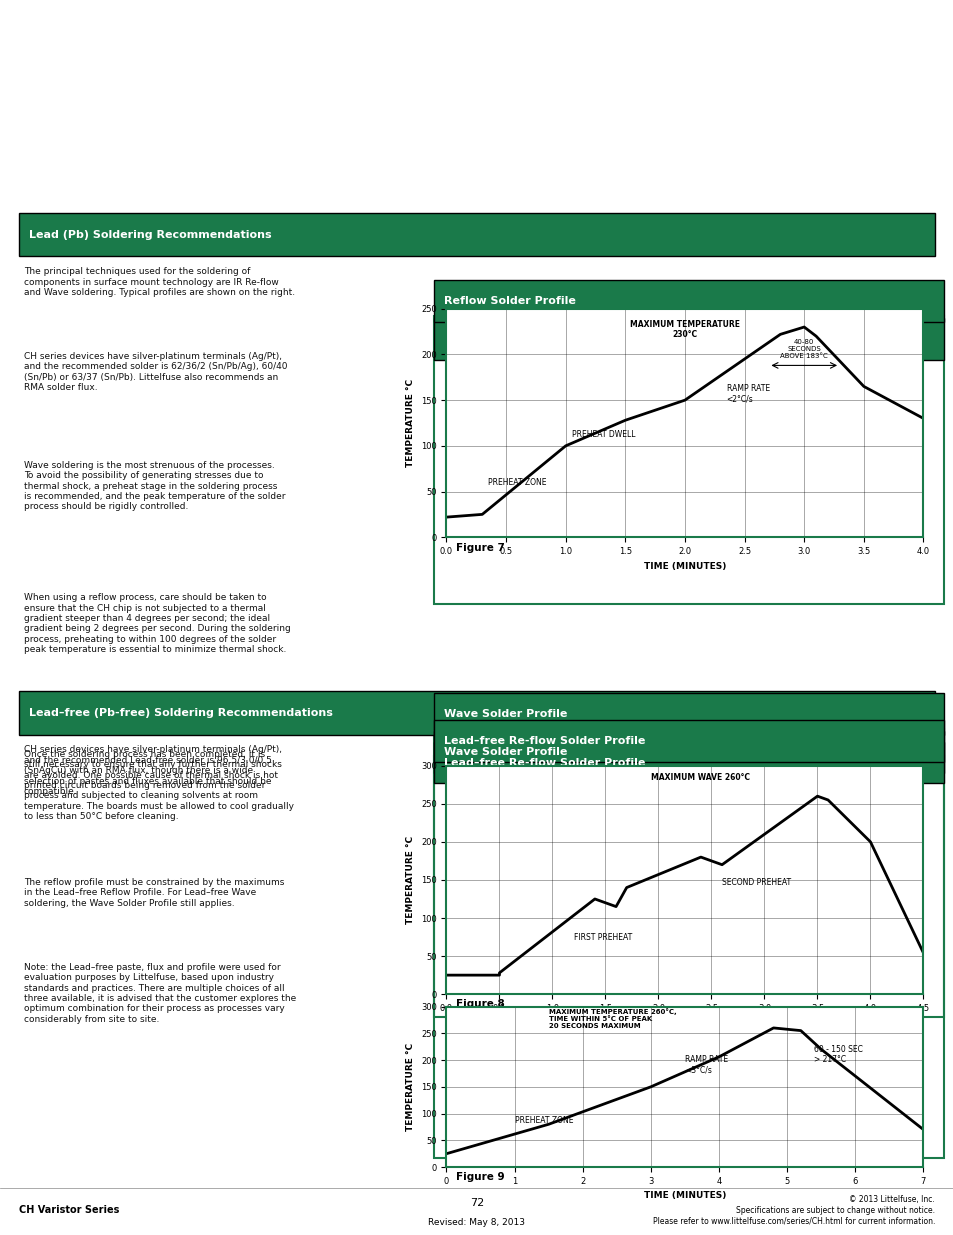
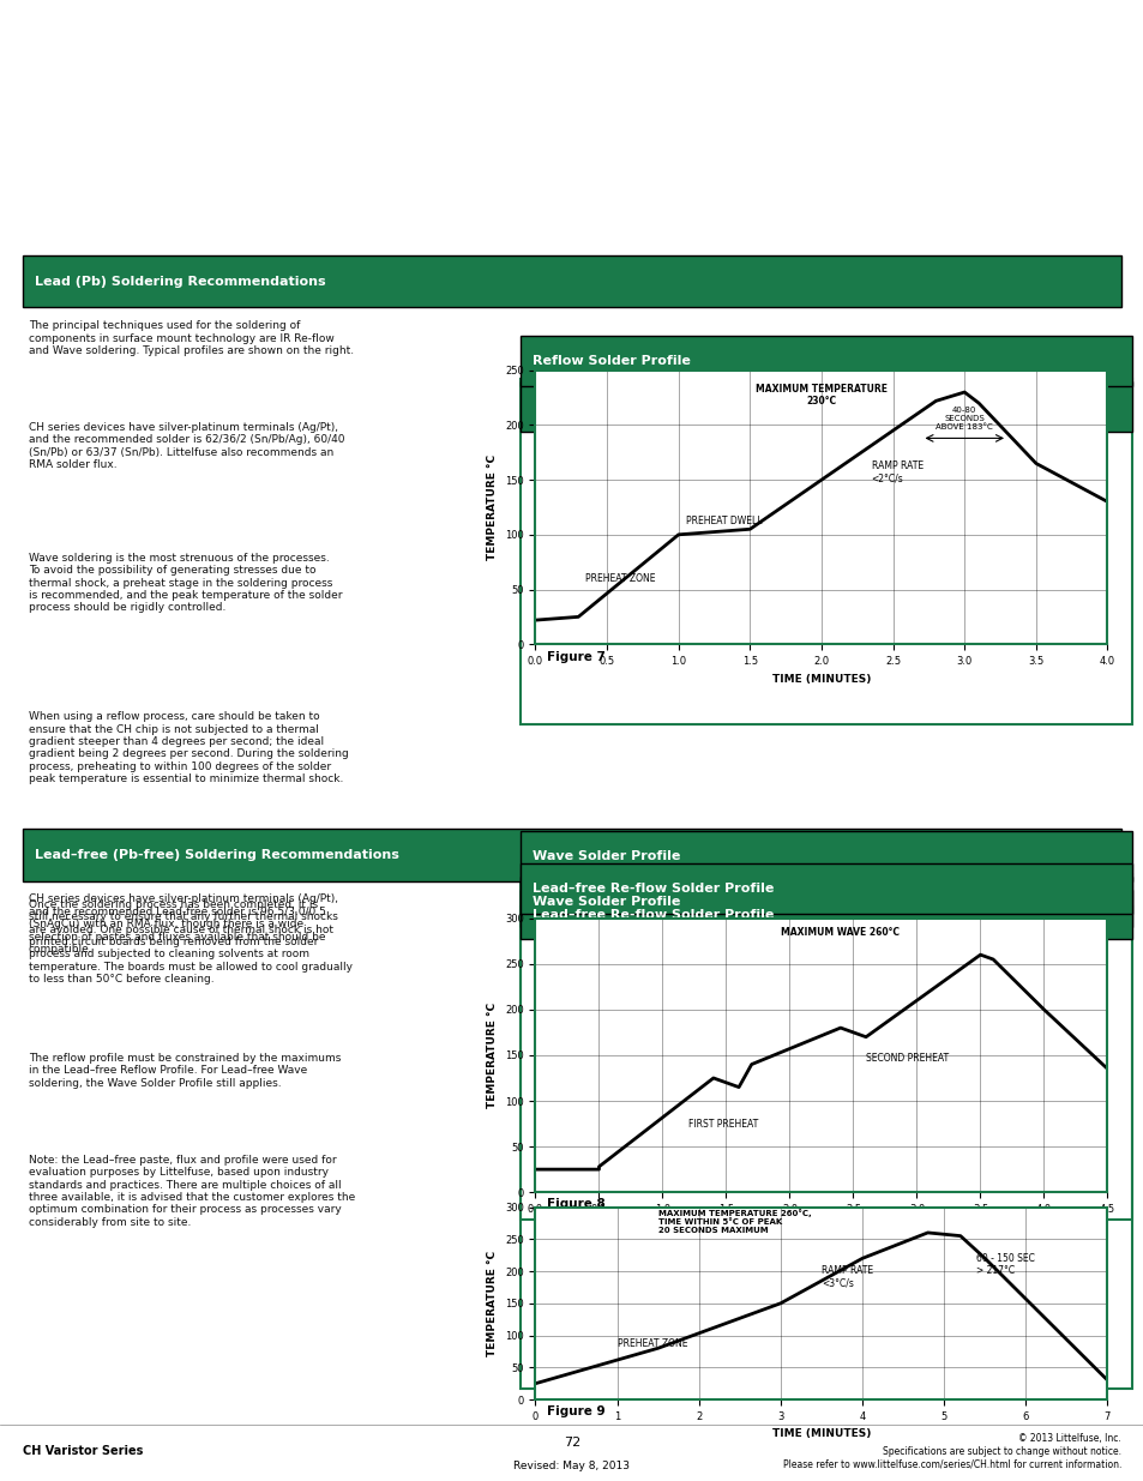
1.5: 128 -> 105
4.5: 54 -> 135
4: 206 -> 220
7: 70 -> 30
